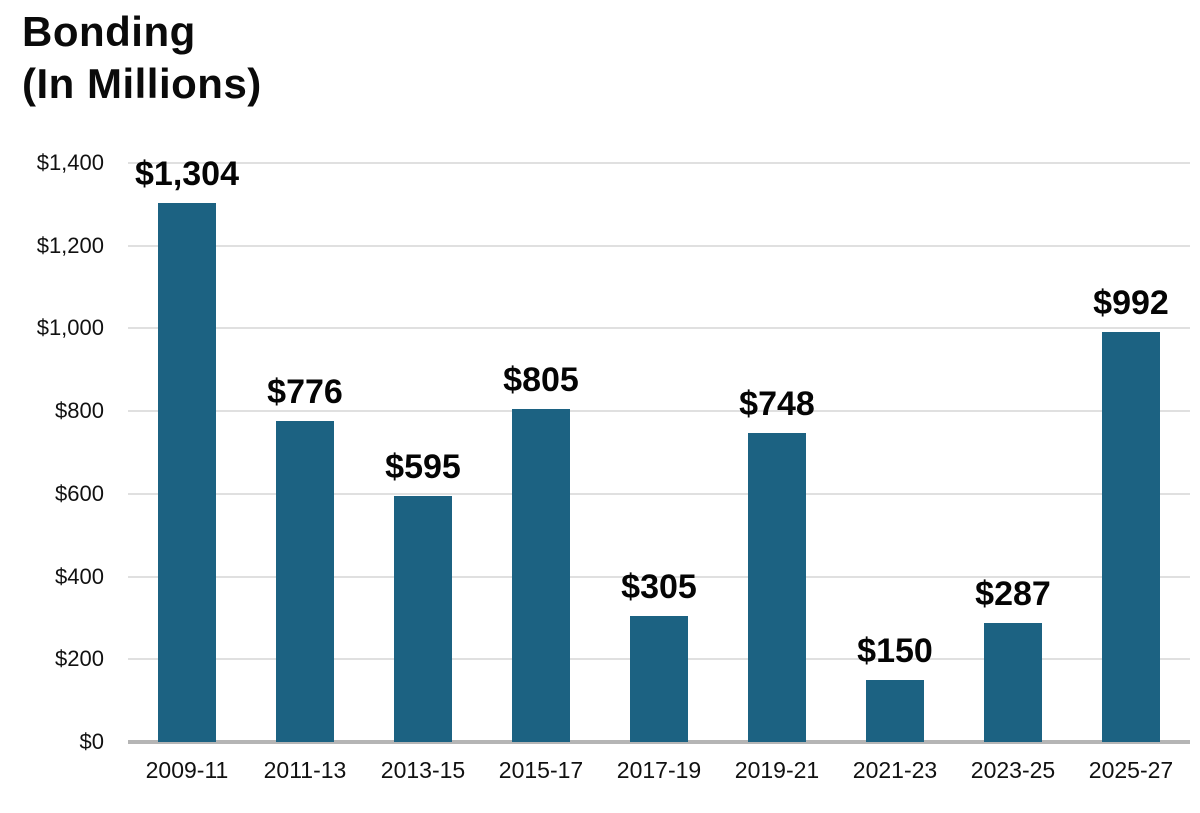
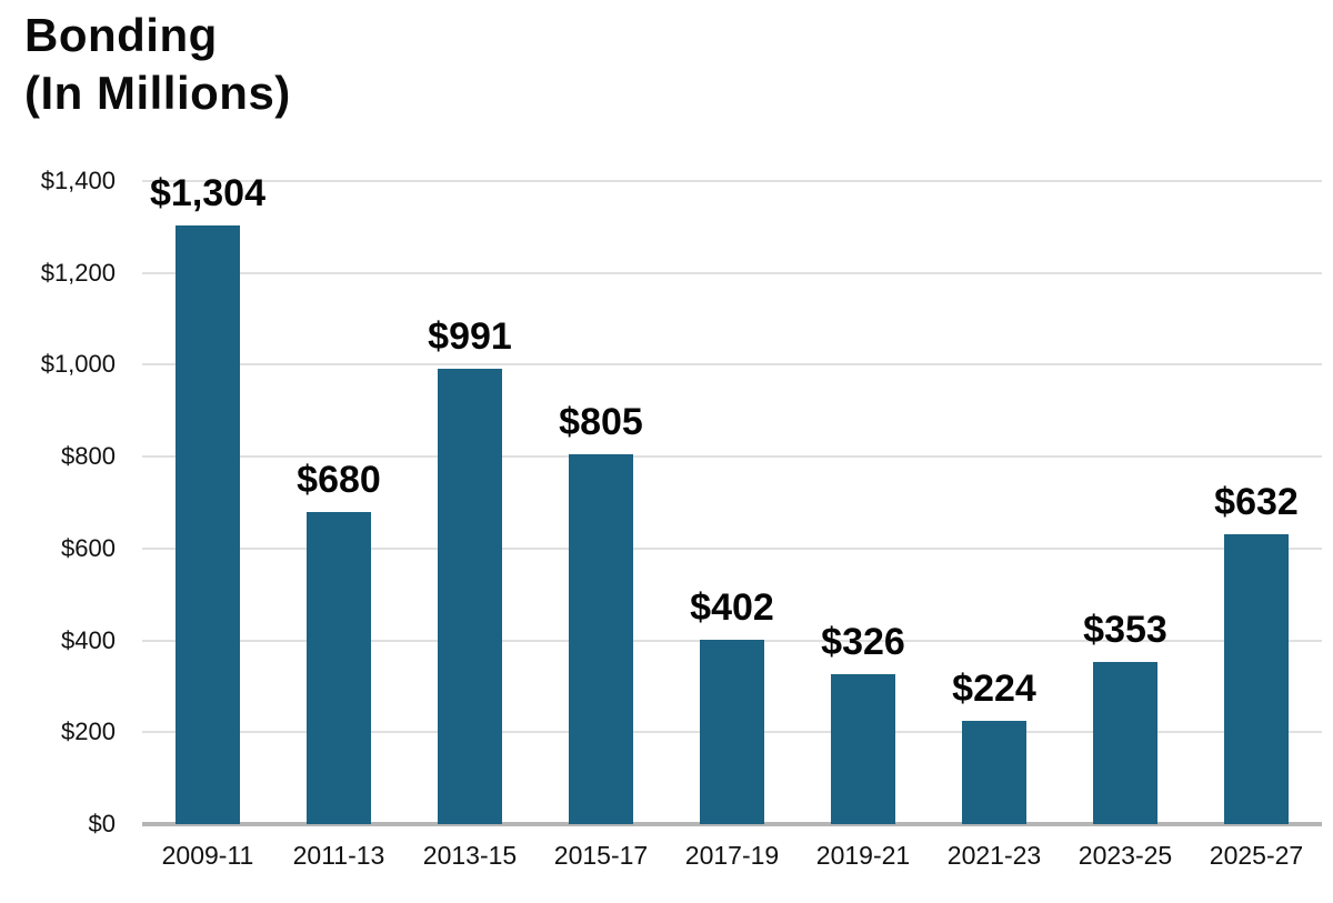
2011-13: $776 -> $680
2013-15: $595 -> $991
2017-19: $305 -> $402
2019-21: $748 -> $326
2021-23: $150 -> $224
2023-25: $287 -> $353
2025-27: $992 -> $632
